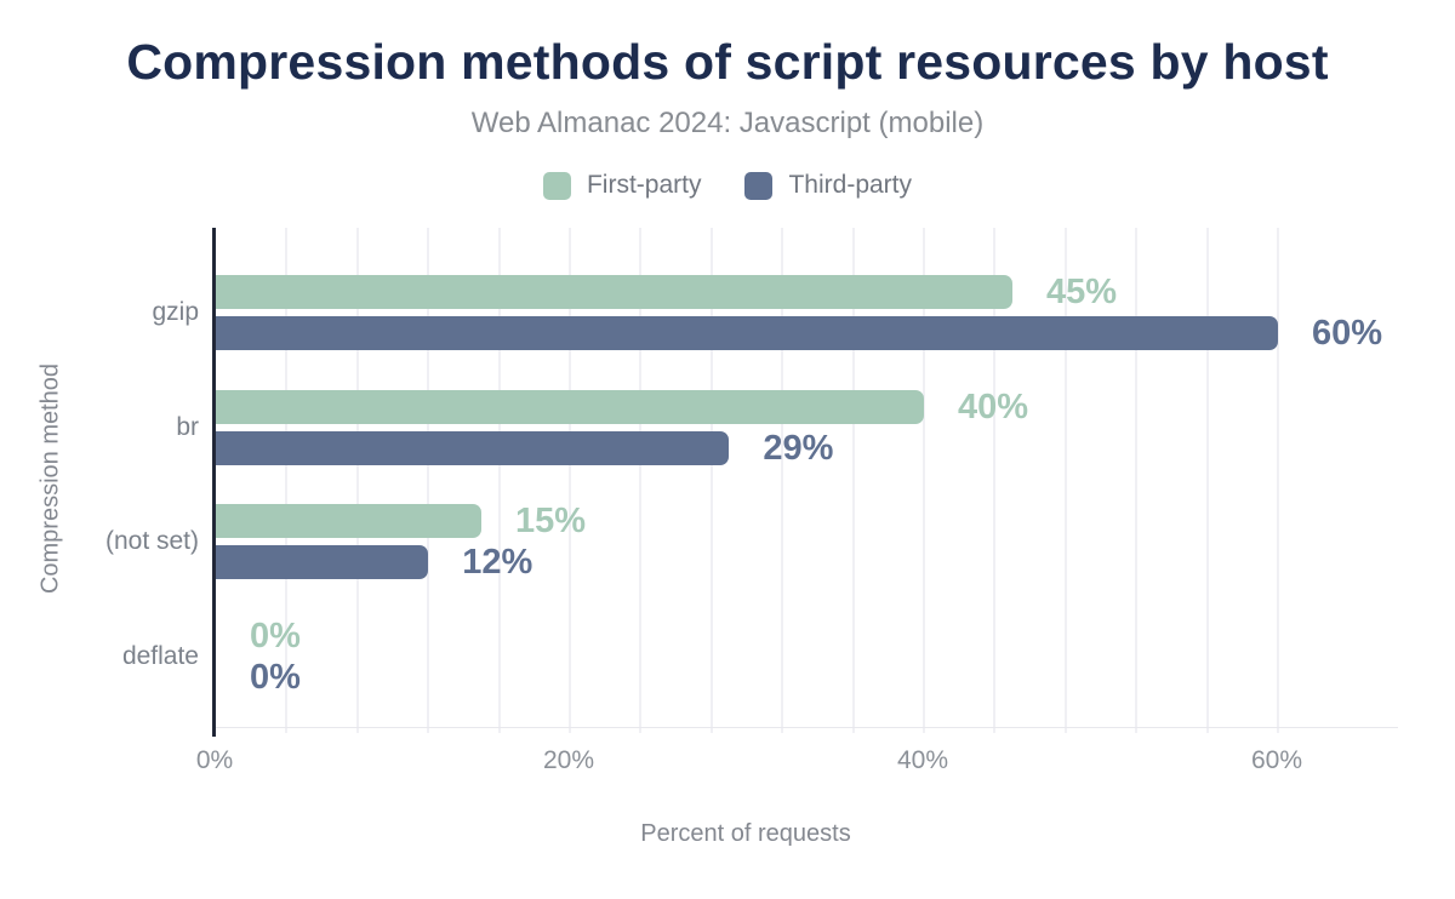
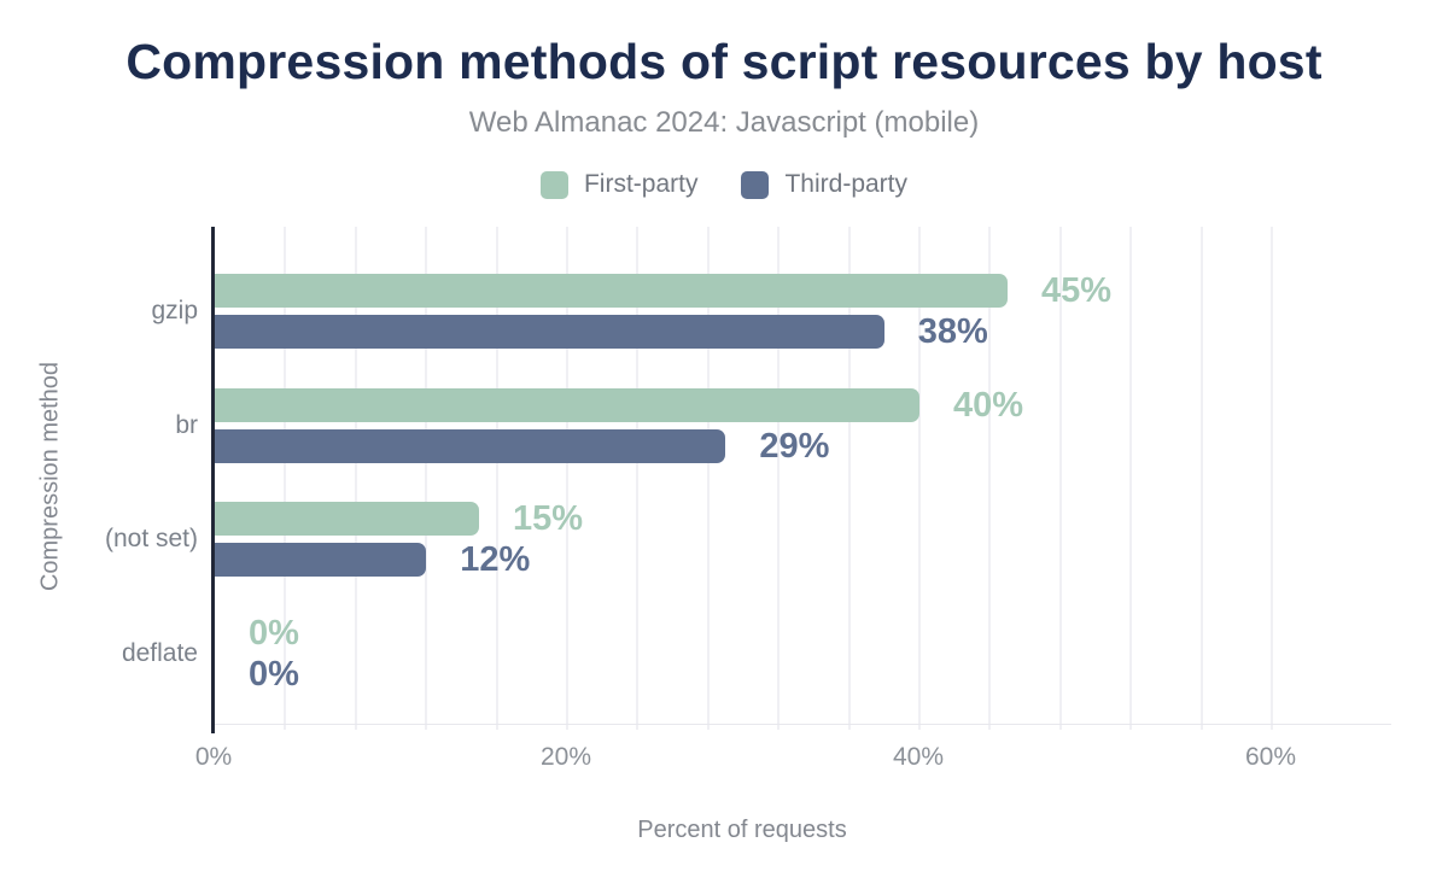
Third-party/gzip: 60% -> 38%
